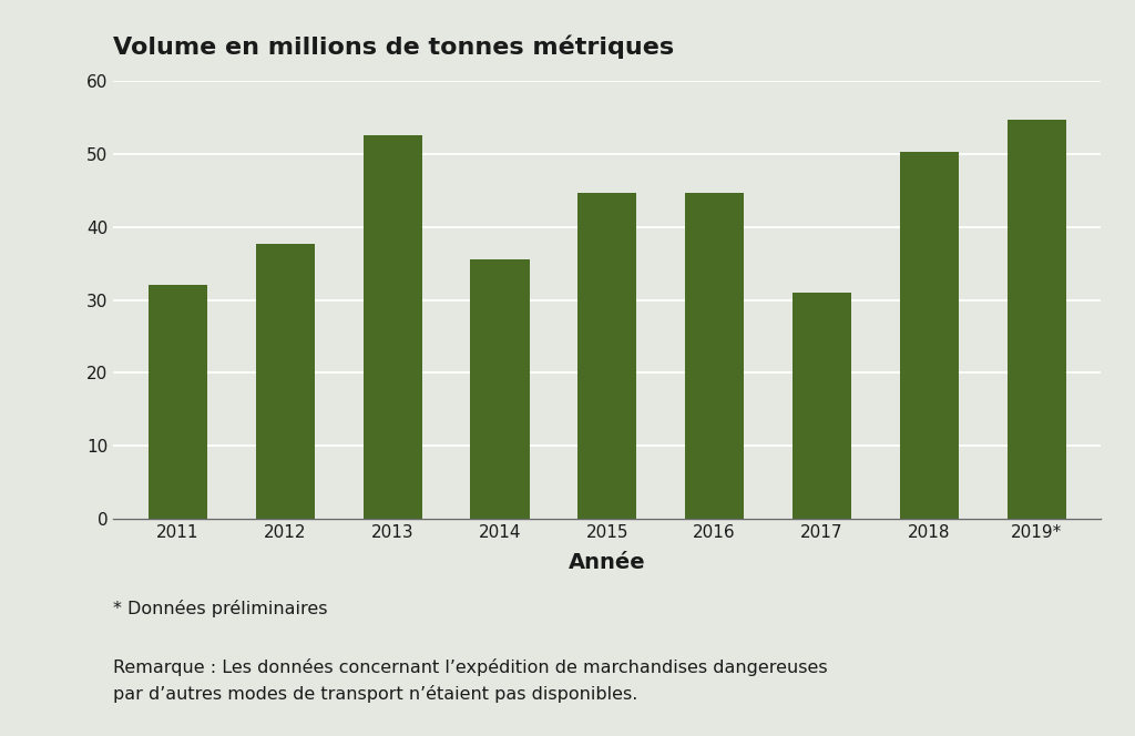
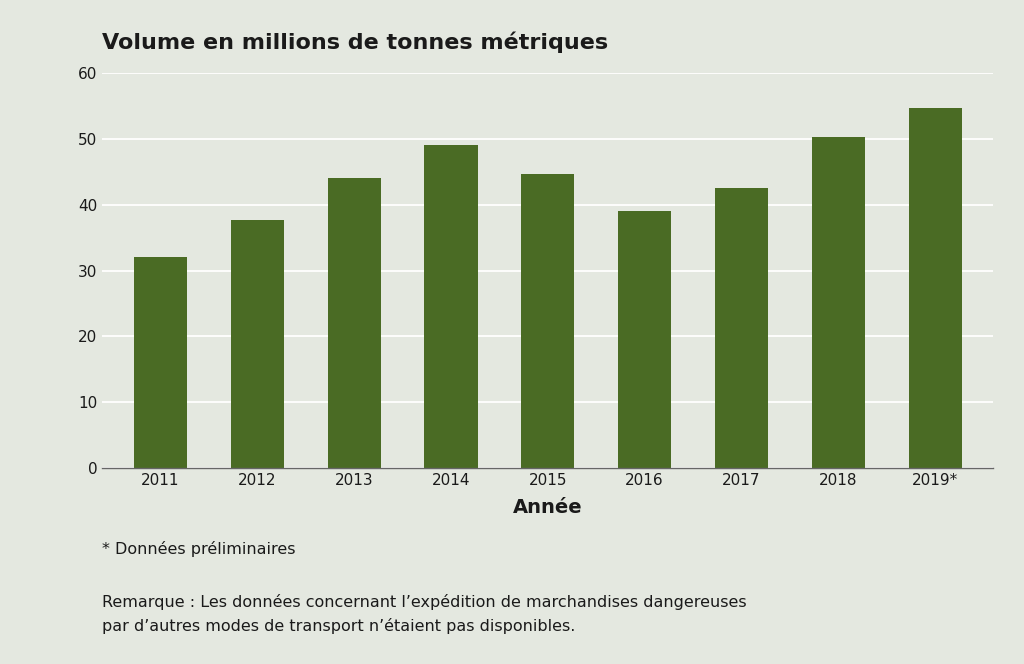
2013: 52.6 -> 44.0
2014: 35.6 -> 49.0
2016: 44.6 -> 39.0
2017: 31.0 -> 42.5
